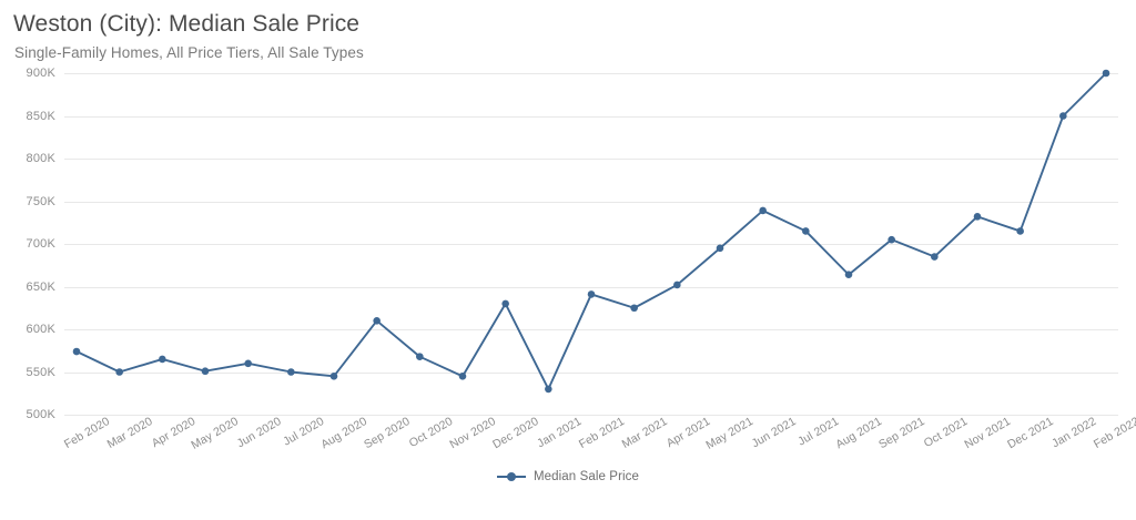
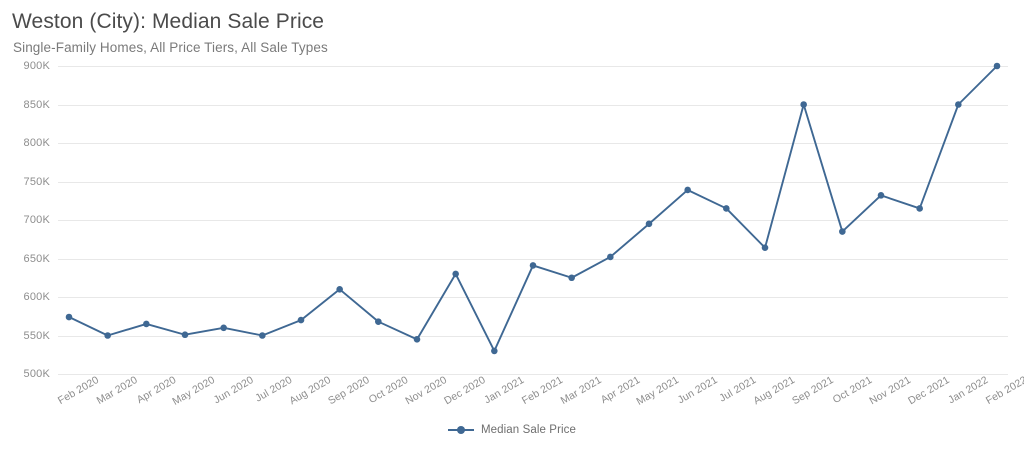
Aug 2020: 540K -> 570K
Sep 2021: 700K -> 850K
